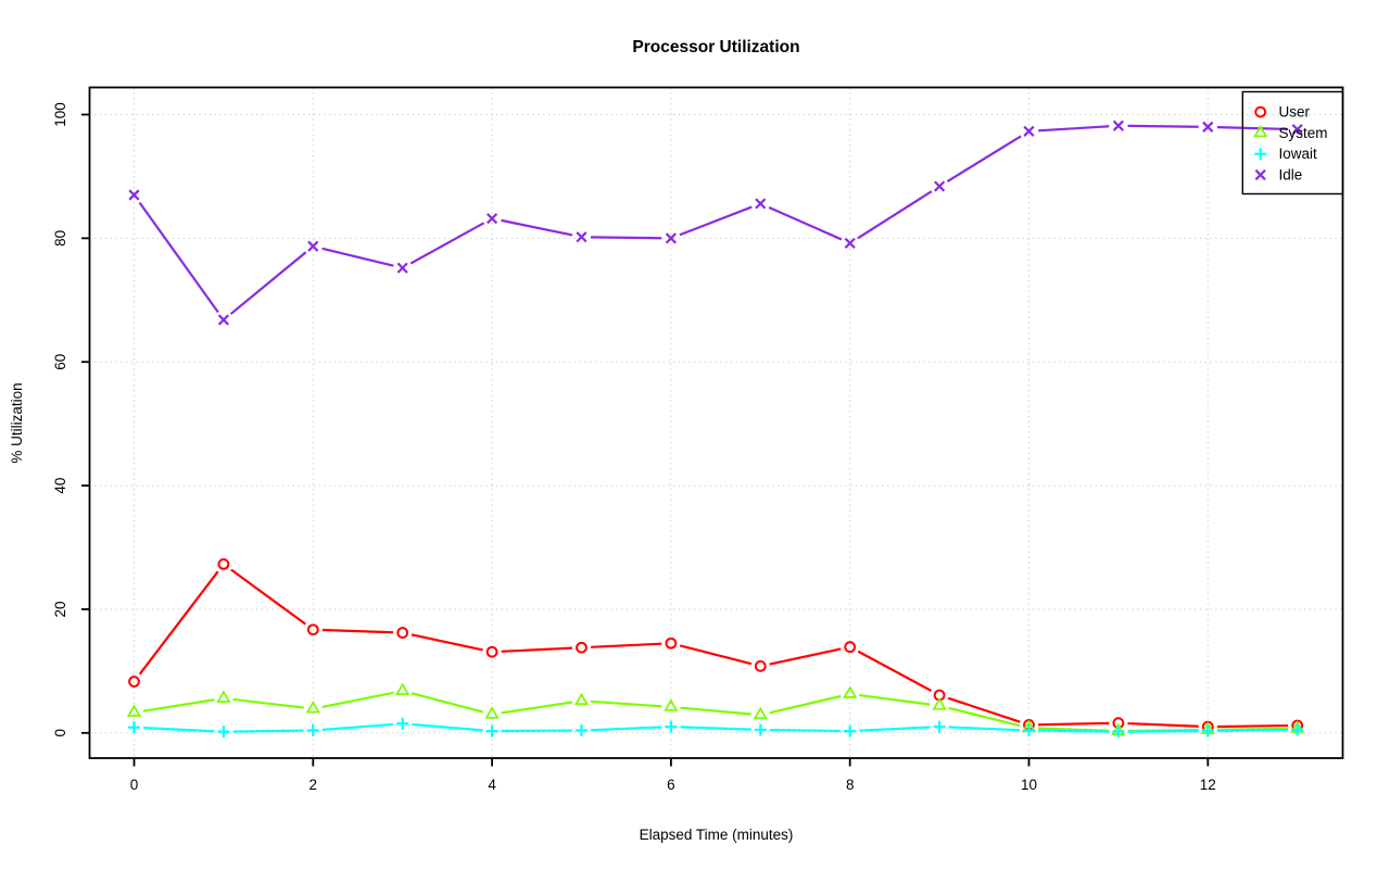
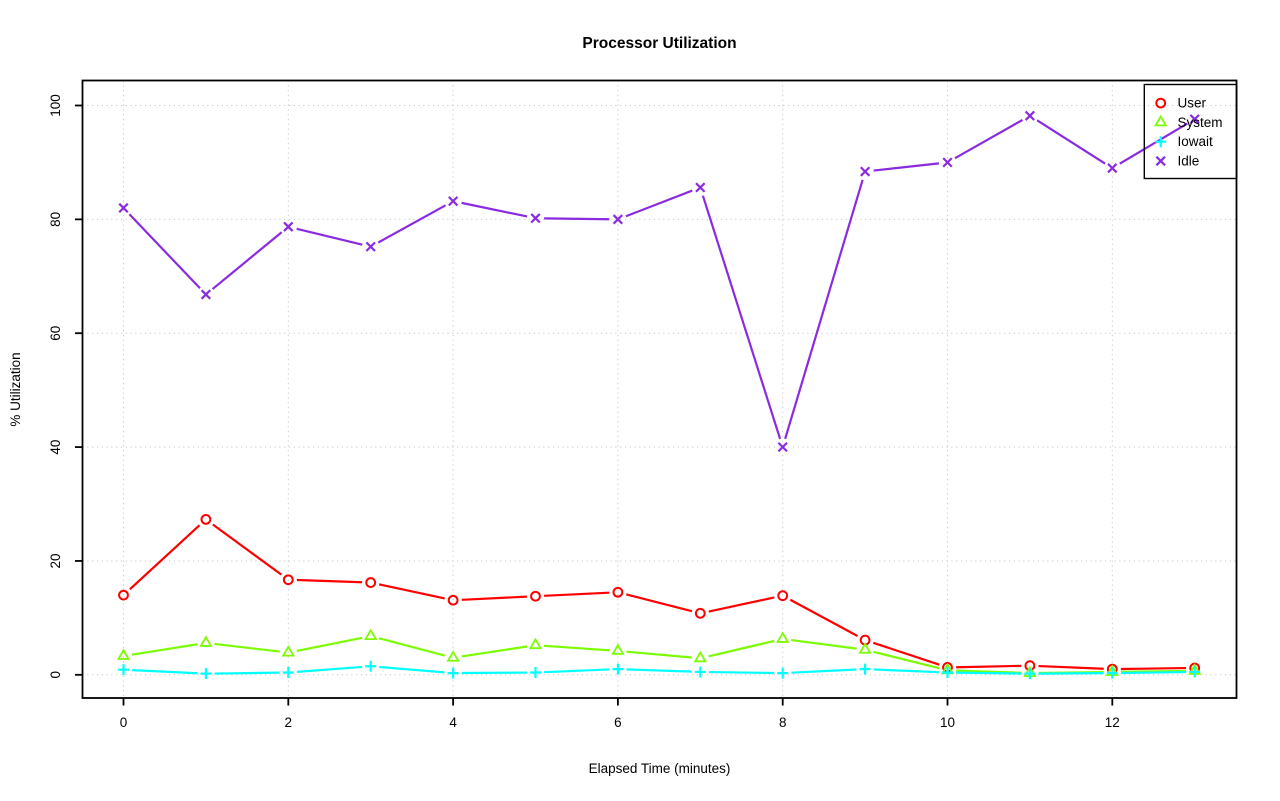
User/0: 8 -> 14
Idle/0: 87 -> 82
Idle/8: 79 -> 40
Idle/10: 97 -> 90
Idle/12: 98 -> 89
